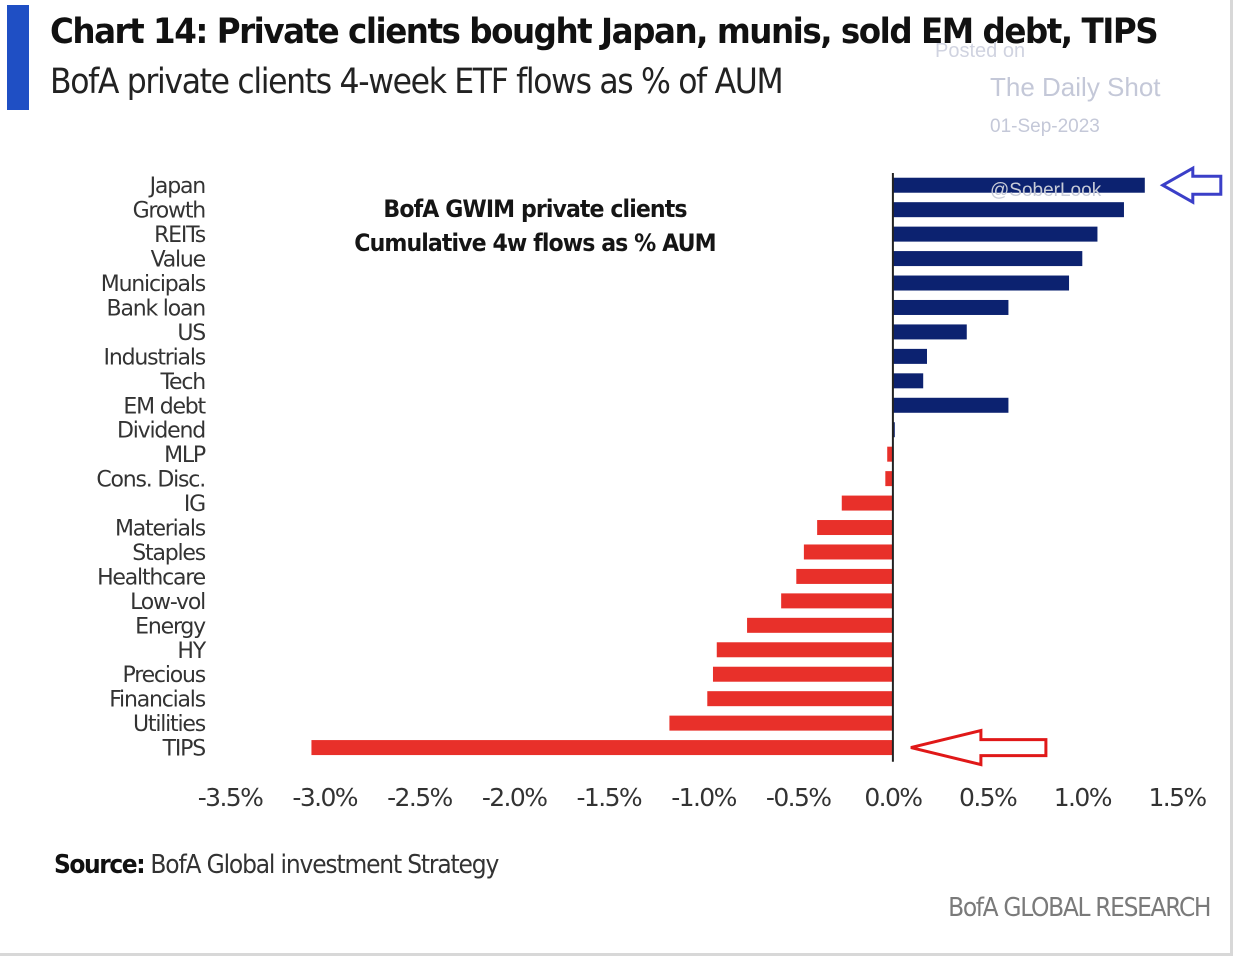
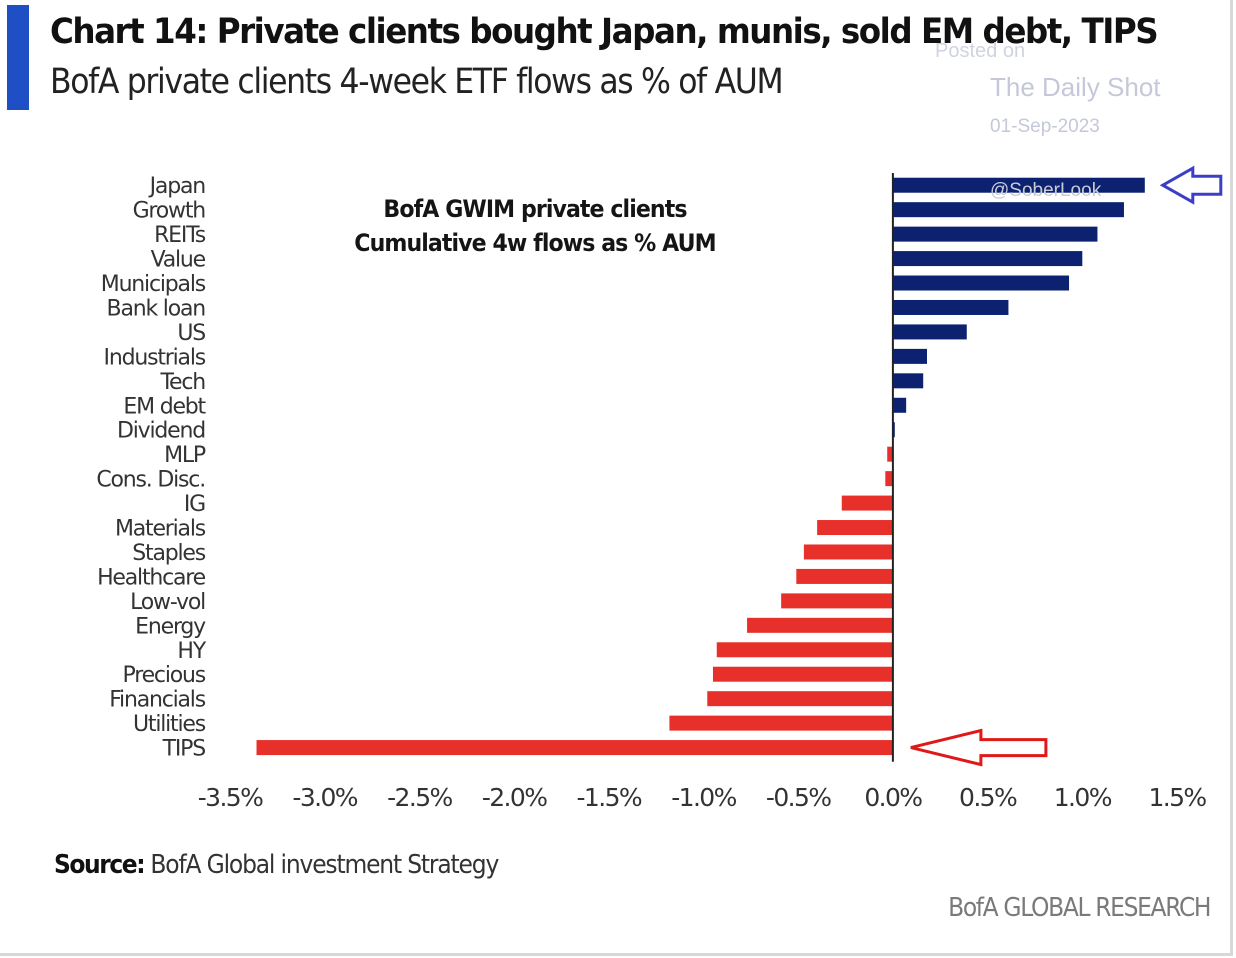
EM debt: 0.61% -> 0.07%
TIPS: -3.07% -> -3.36%
